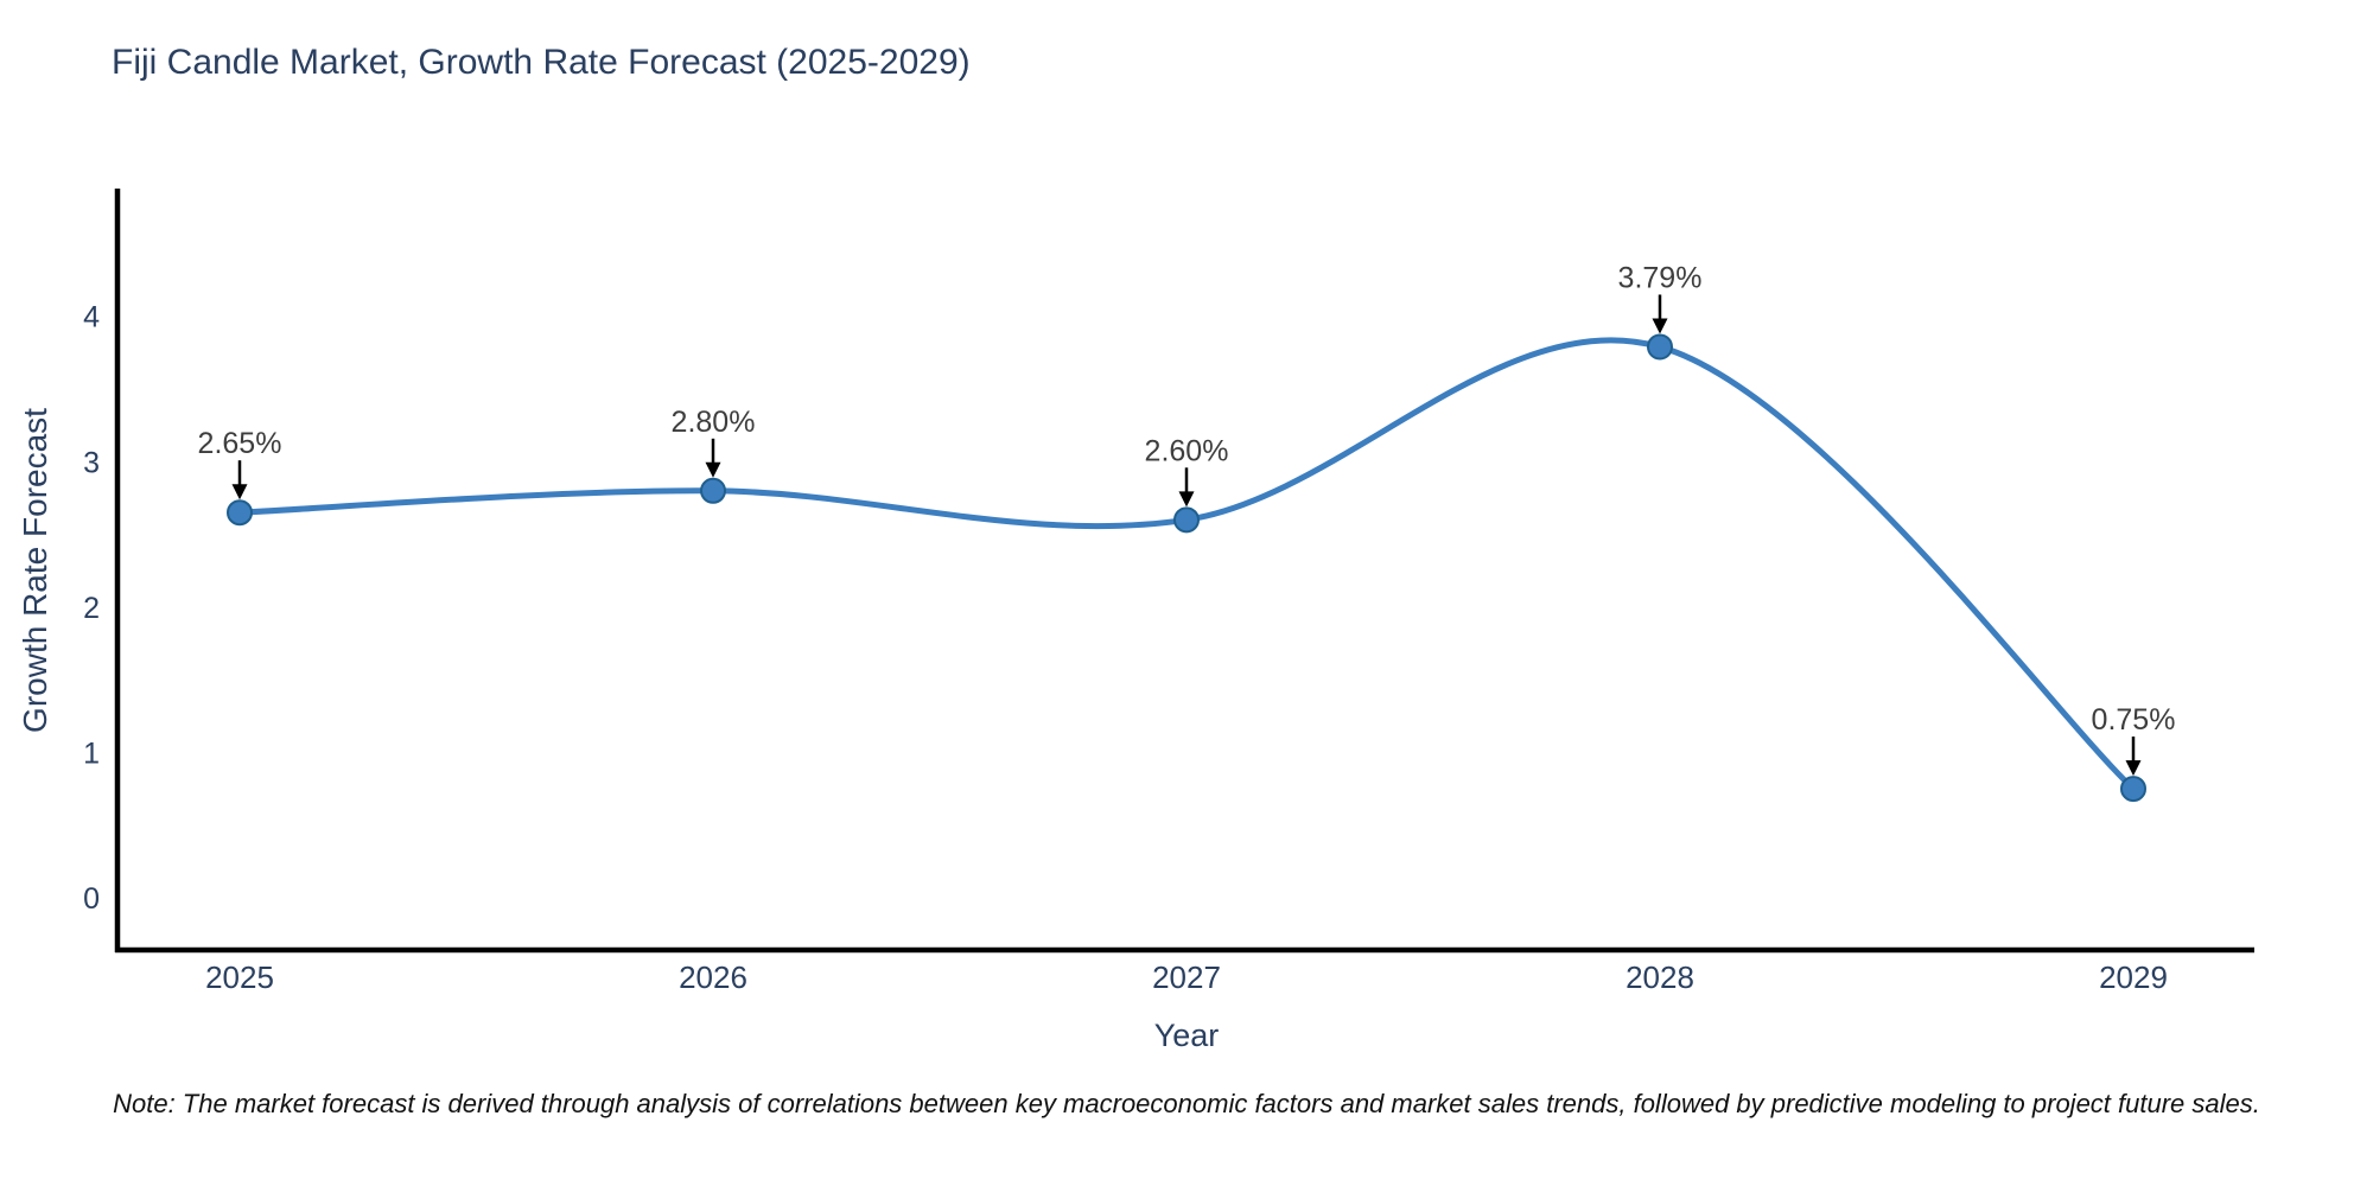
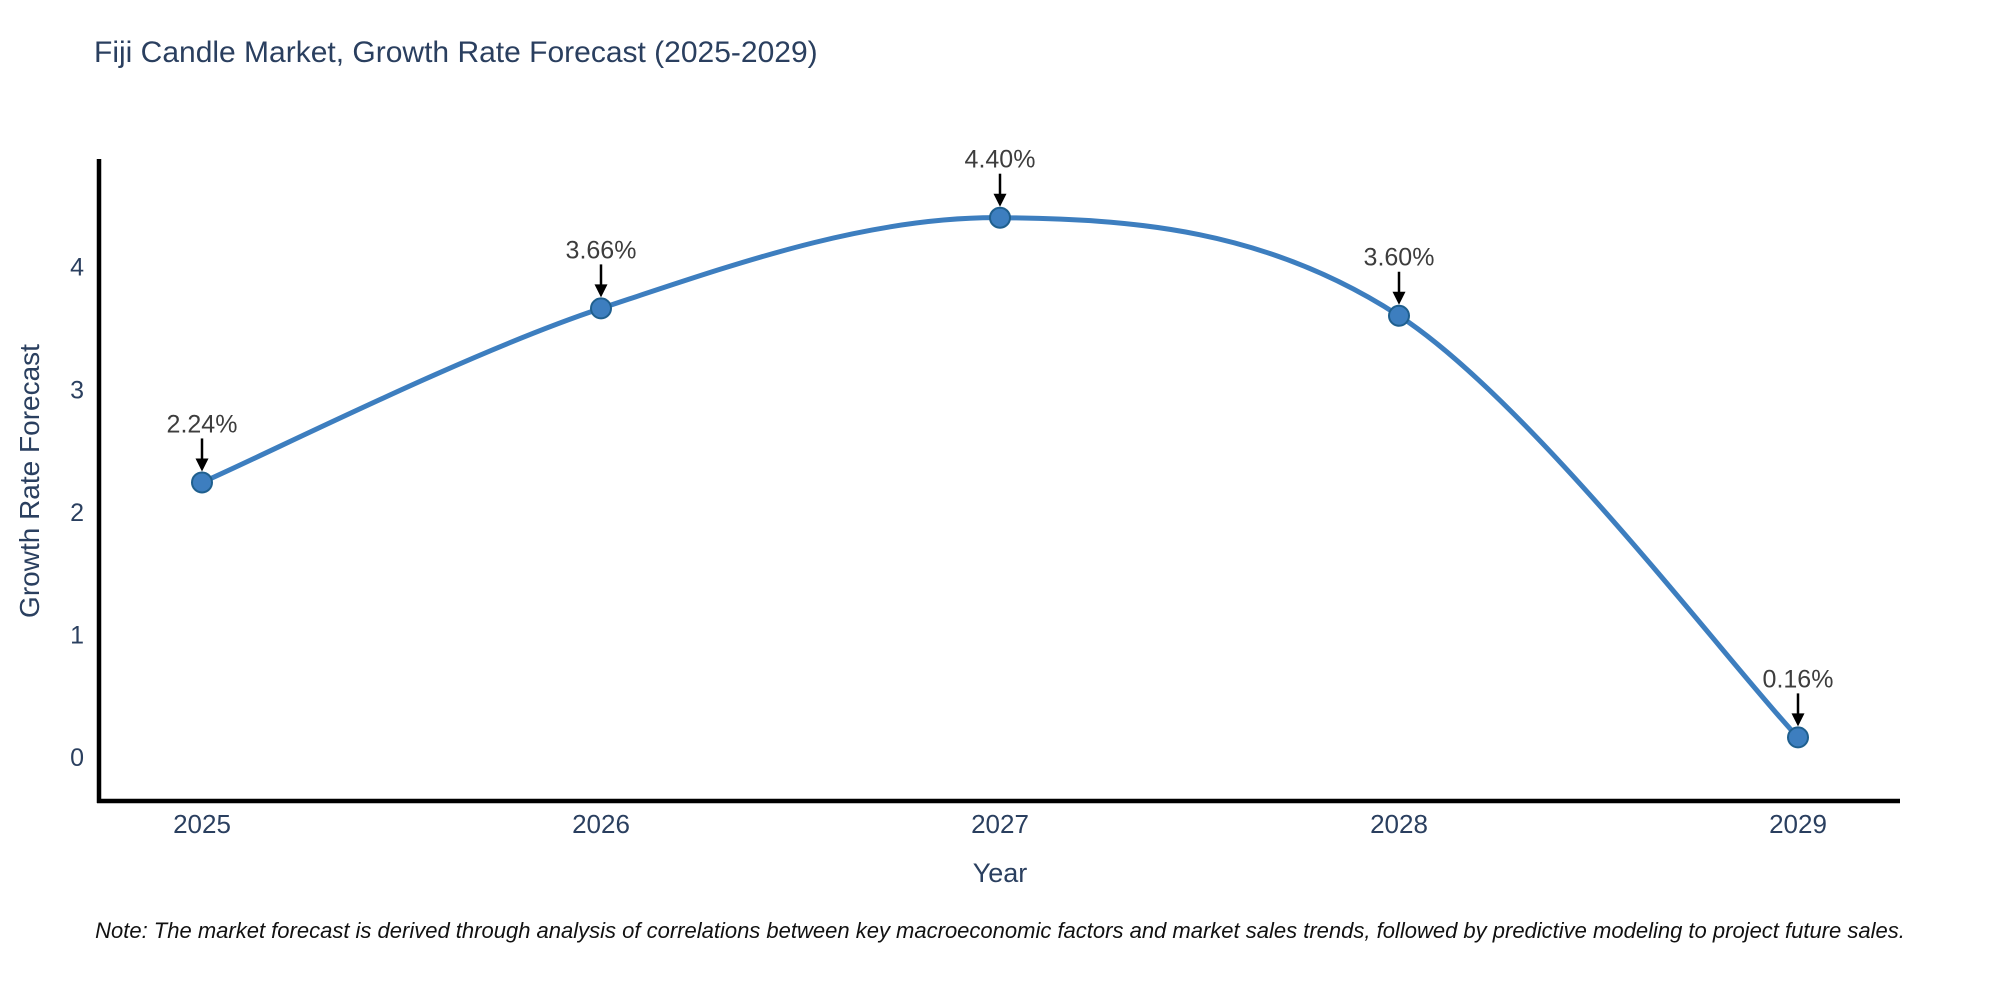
2025: 2.65% -> 2.24%
2026: 2.80% -> 3.66%
2027: 2.60% -> 4.40%
2028: 3.79% -> 3.60%
2029: 0.75% -> 0.16%
